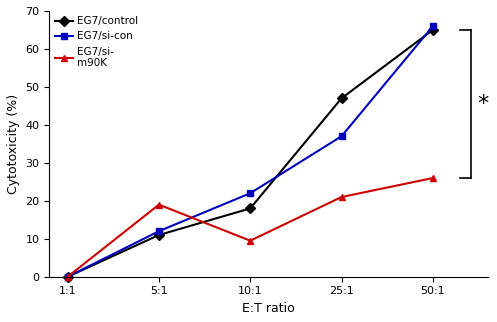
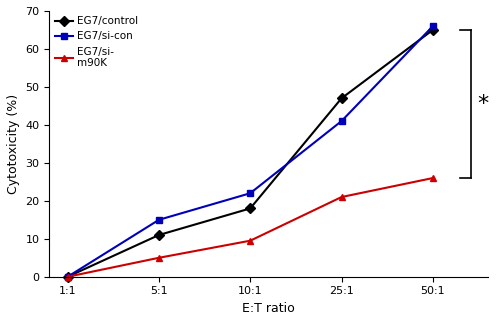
EG7/si-con/5:1: 12 -> 15
EG7/si- m90K/5:1: 19.0 -> 5.0
EG7/si-con/25:1: 37 -> 41
